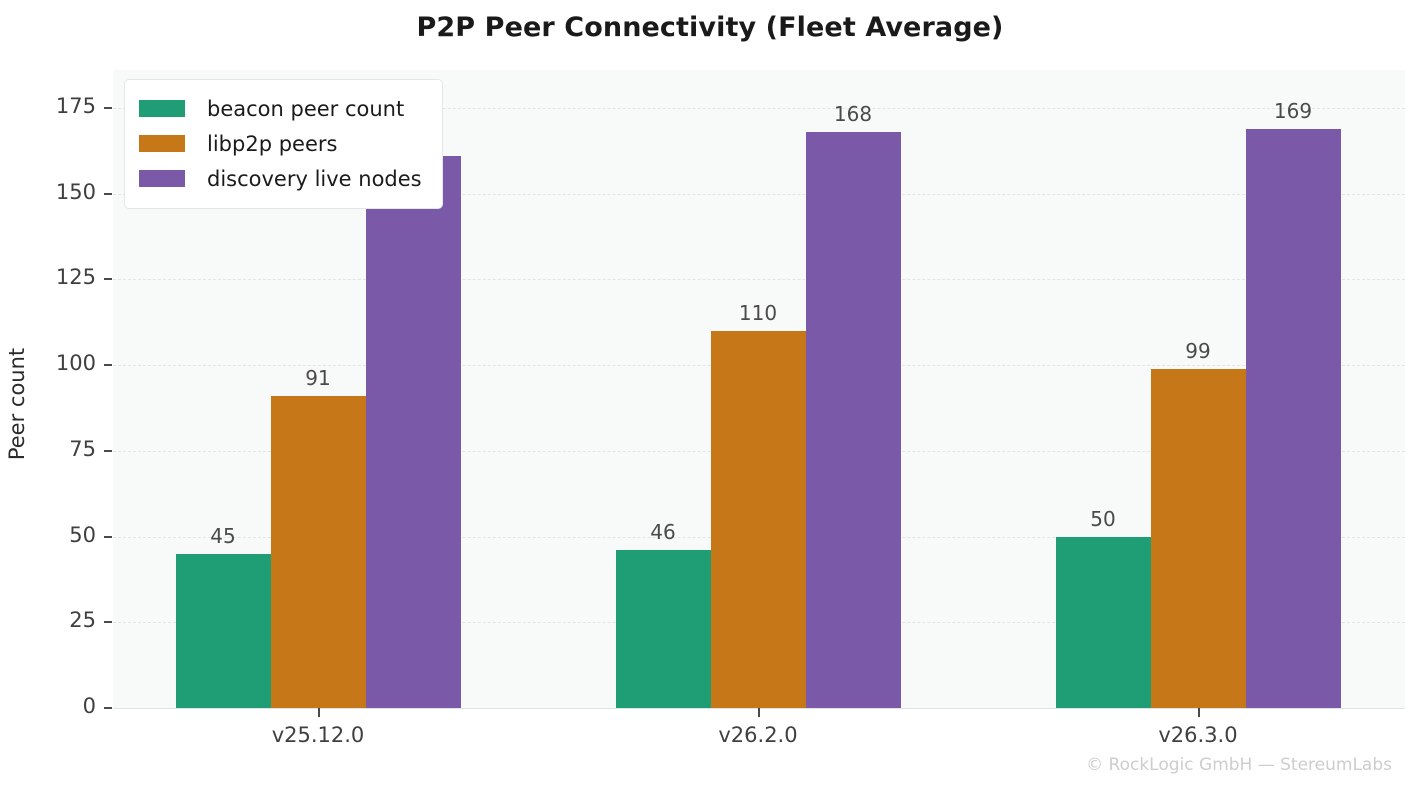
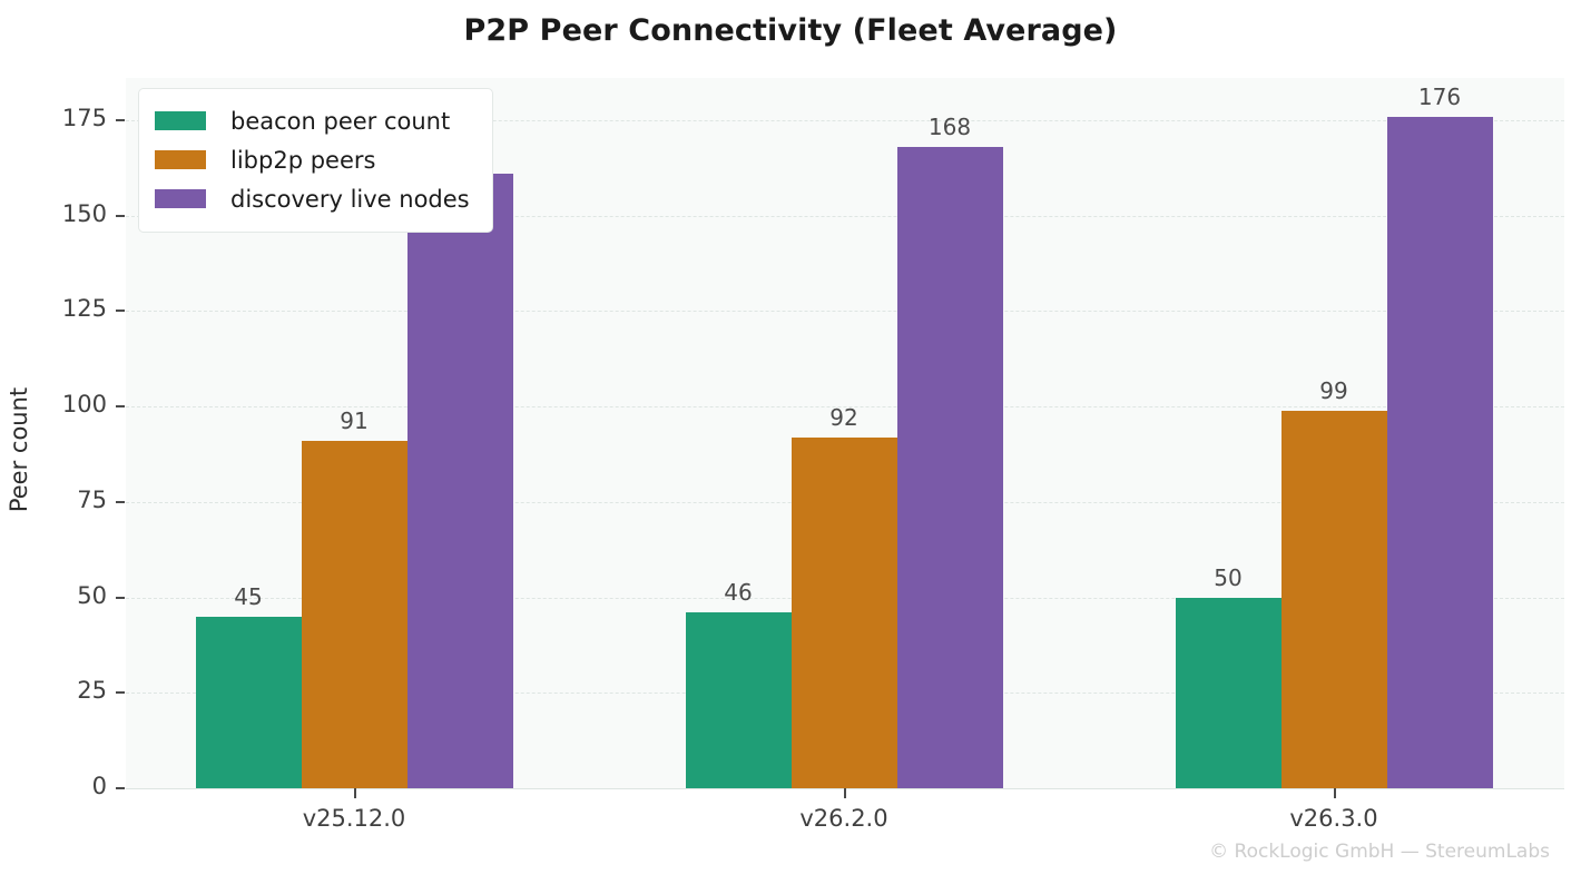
libp2p peers/v26.2.0: 110 -> 92
discovery live nodes/v26.3.0: 169 -> 176
